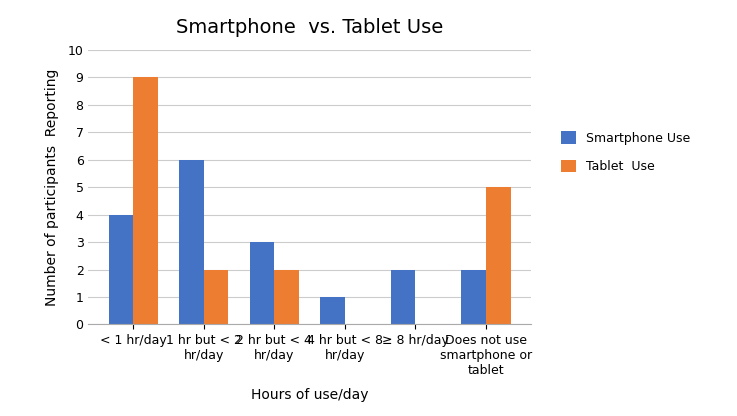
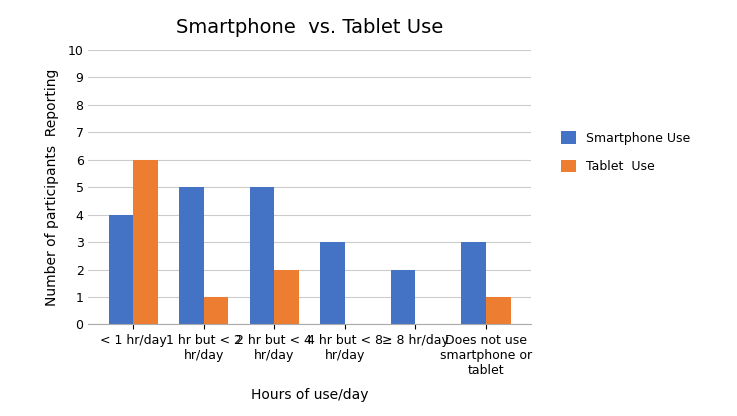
Tablet Use/< 1 hr/day: 9 -> 6
Smartphone Use/1 hr but < 2 hr/day: 6 -> 5
Tablet Use/1 hr but < 2 hr/day: 2 -> 1
Smartphone Use/2 hr but < 4 hr/day: 3 -> 5
Smartphone Use/4 hr but < 8 hr/day: 1 -> 3
Smartphone Use/Does not use smartphone or tablet: 2 -> 3
Tablet Use/Does not use smartphone or tablet: 5 -> 1
